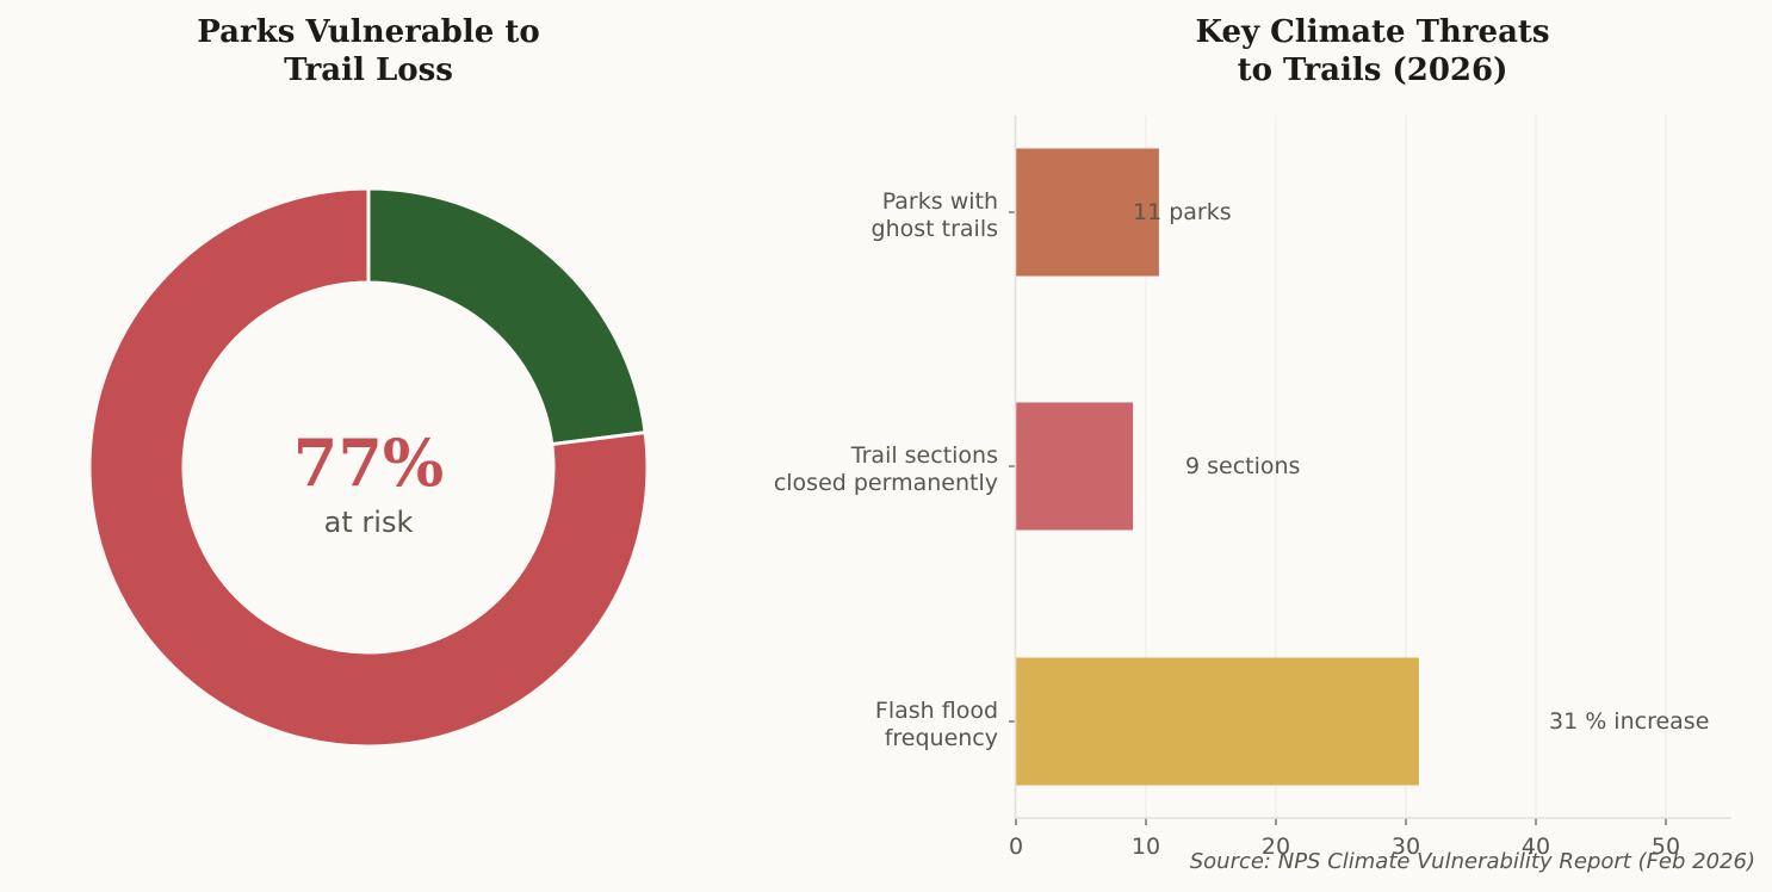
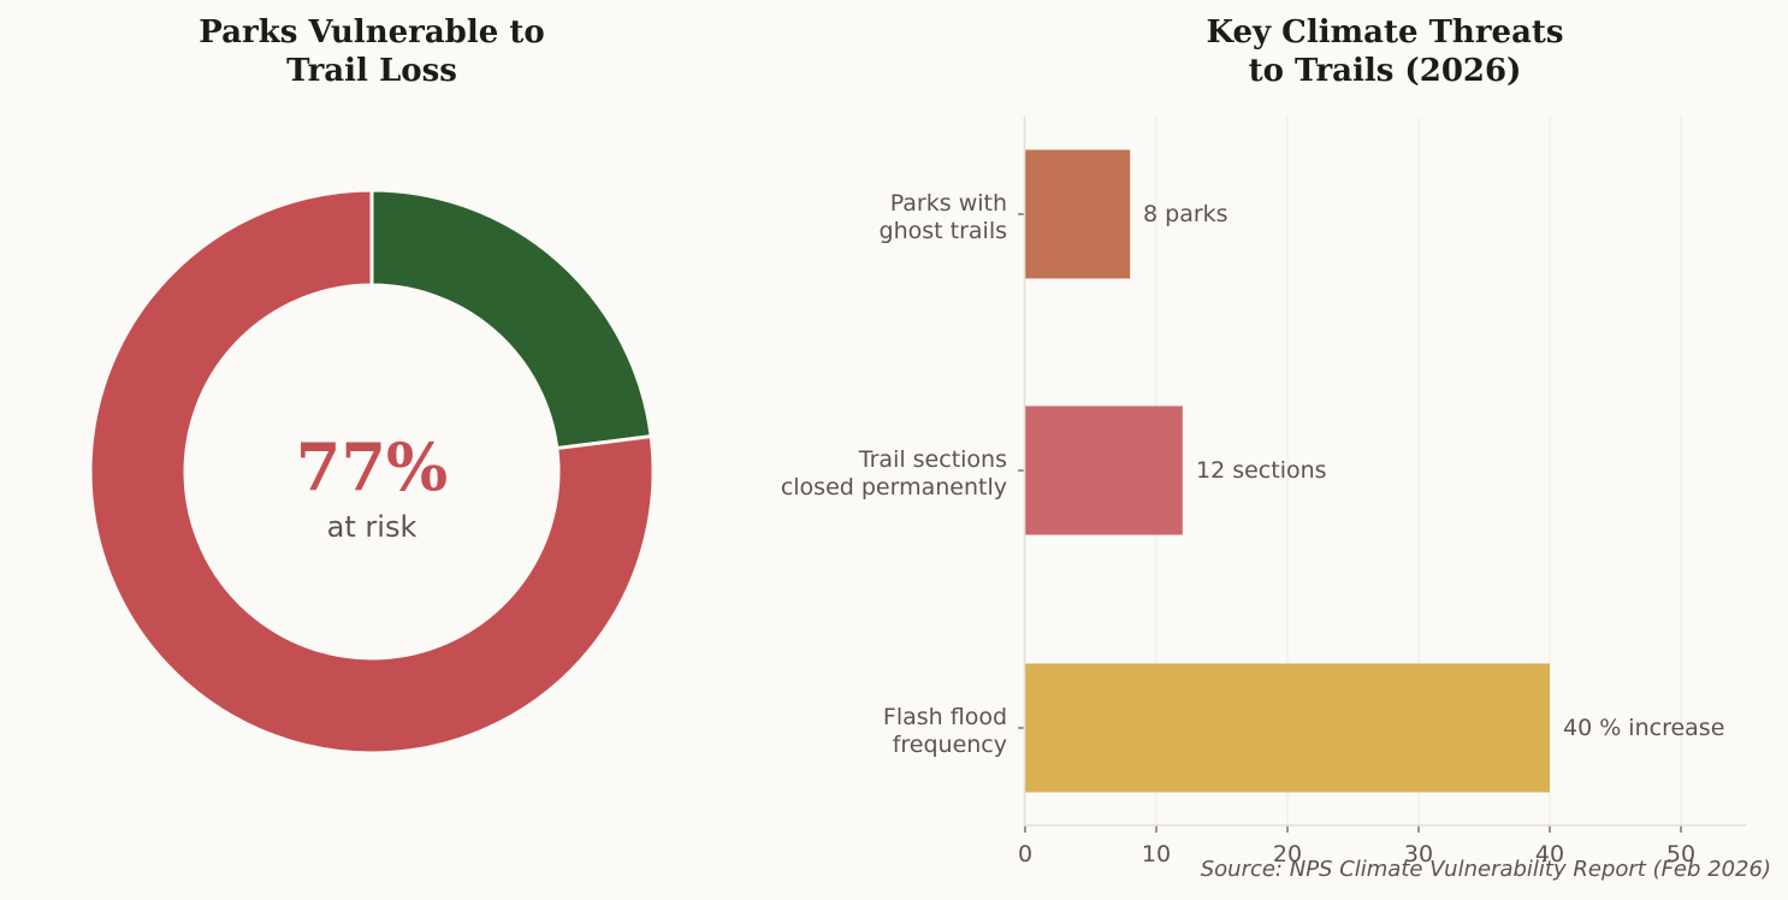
Key Climate Threats to Trails (2026)/Parks with ghost trails: 11 -> 8
Key Climate Threats to Trails (2026)/Trail sections closed permanently: 9 -> 12
Key Climate Threats to Trails (2026)/Flash flood frequency: 31 -> 40
